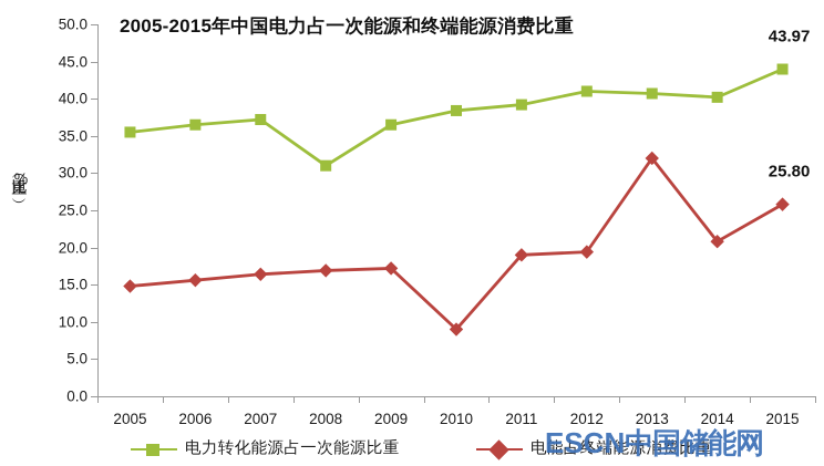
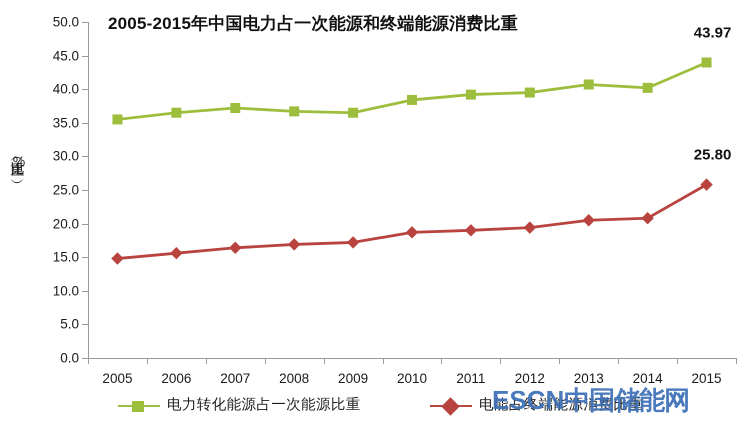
电力转化能源占一次能源比重/2008: 31 -> 37
电能占终端能源消费比重/2010: 9 -> 19
电力转化能源占一次能源比重/2012: 41 -> 40
电能占终端能源消费比重/2013: 32 -> 20
